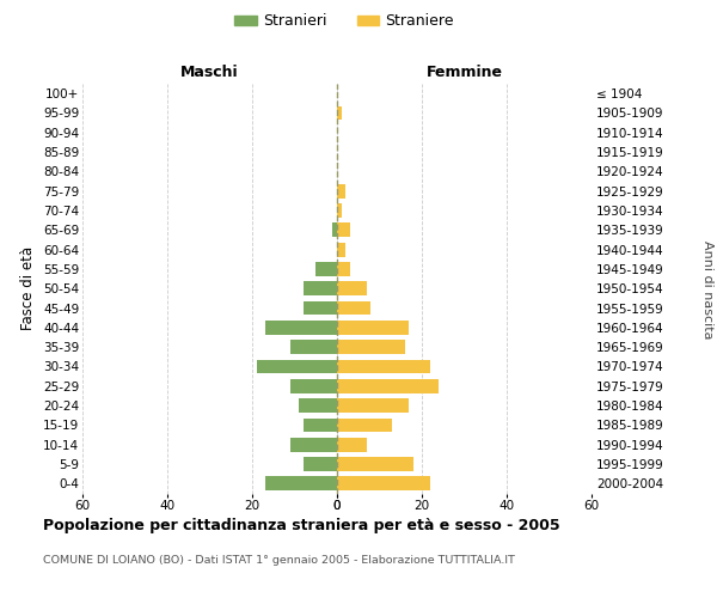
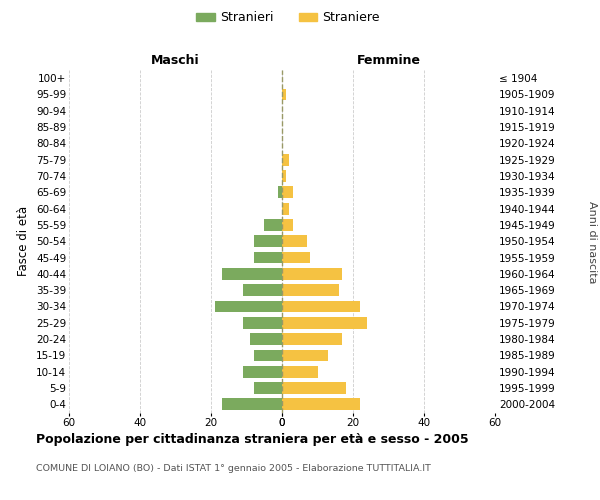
1990-1994: 7 -> 10
